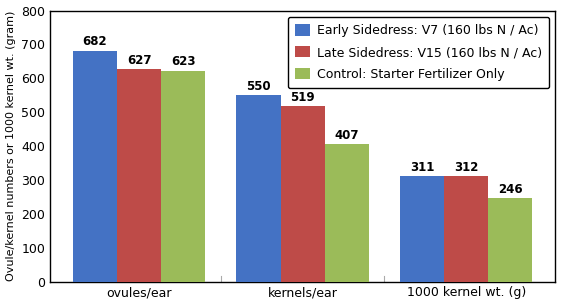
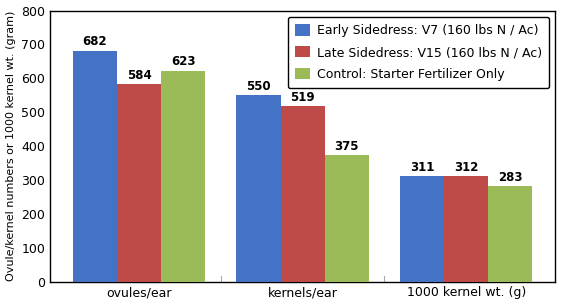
Late Sidedress: V15 (160 lbs N / Ac)/ovules/ear: 627 -> 584
Control: Starter Fertilizer Only/kernels/ear: 407 -> 375
Control: Starter Fertilizer Only/1000 kernel wt. (g): 246 -> 283
